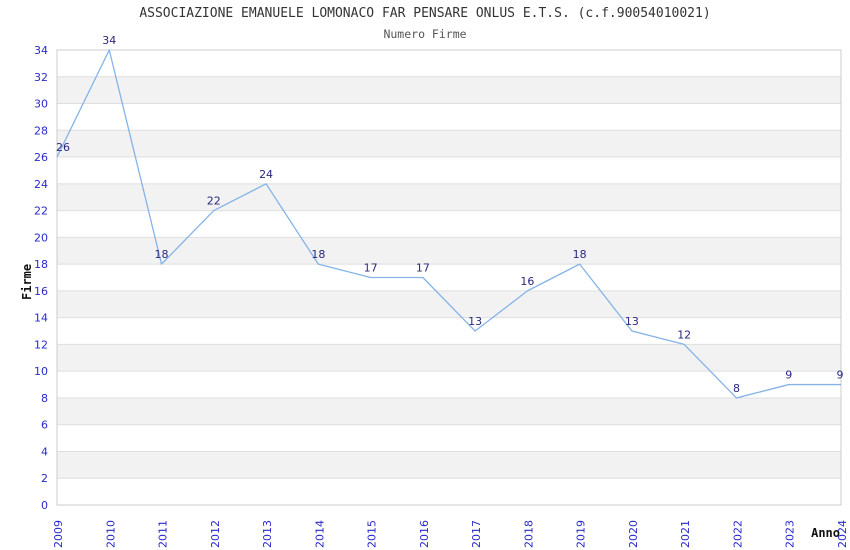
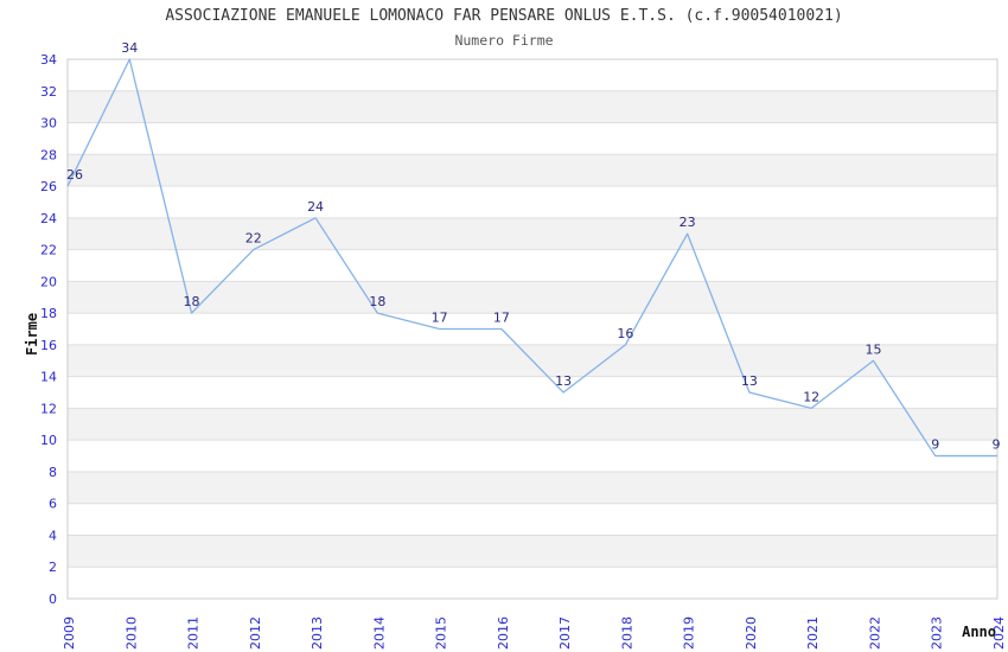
2019: 18 -> 23
2022: 8 -> 15
